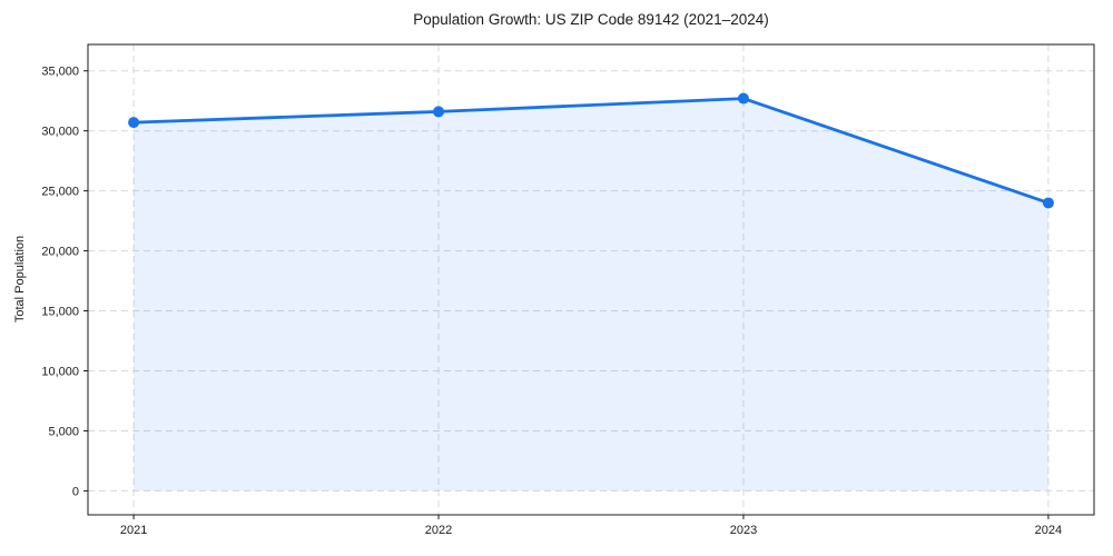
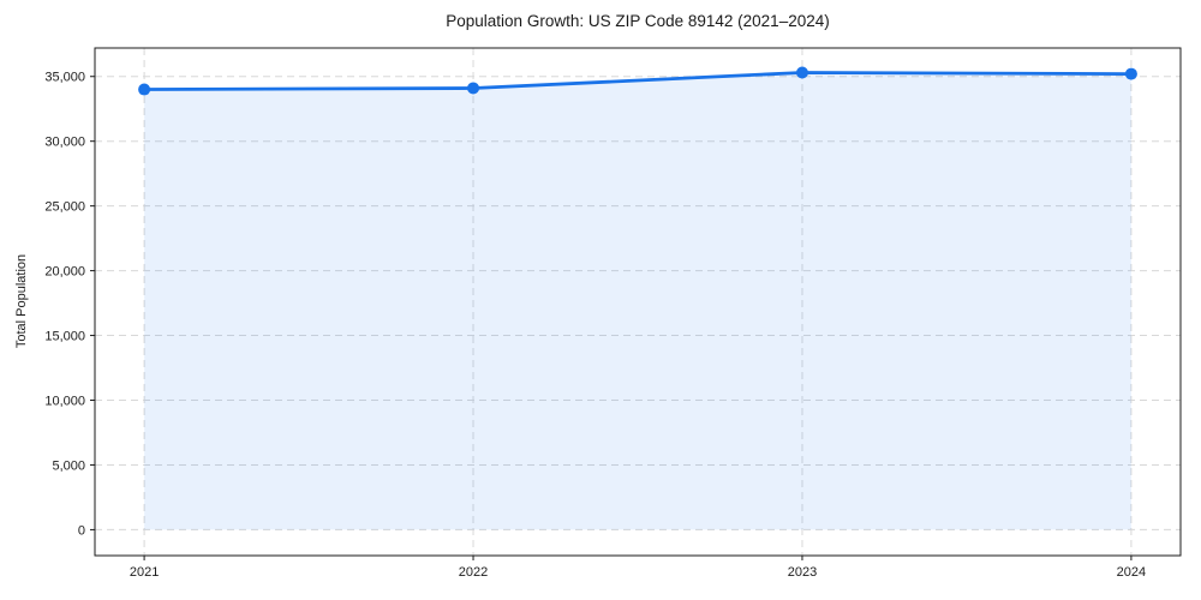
2021: 30700 -> 34000
2022: 31600 -> 34100
2023: 32700 -> 35300
2024: 24000 -> 35200
